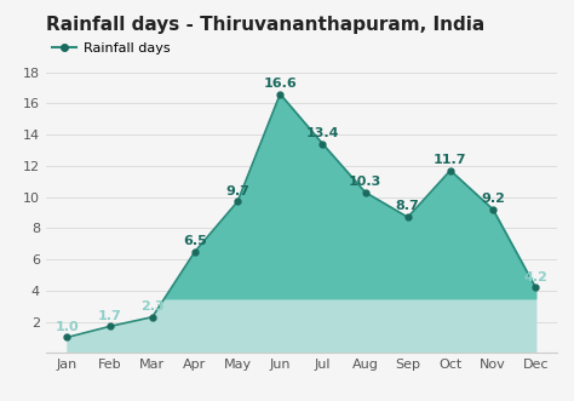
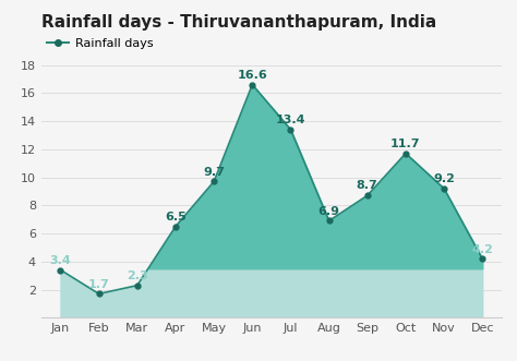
Rainfall days/Jan: 1.0 -> 3.4
Rainfall days/Aug: 10.3 -> 6.9
